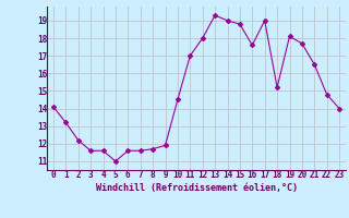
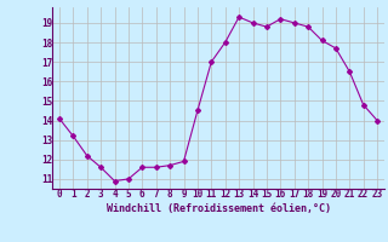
4: 11.6 -> 10.9
16: 17.6 -> 19.2
18: 15.2 -> 18.8
